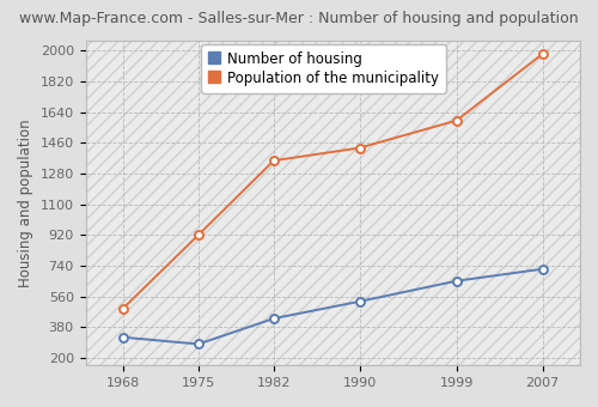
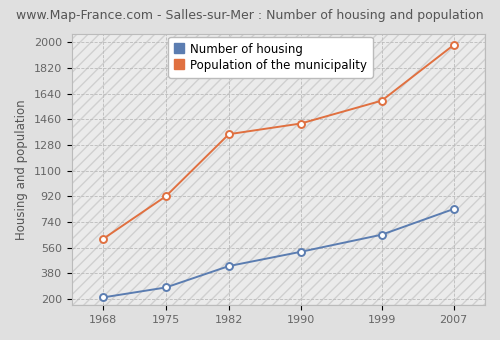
Number of housing/1968: 320 -> 210
Population of the municipality/1968: 490 -> 620
Number of housing/2007: 720 -> 830
